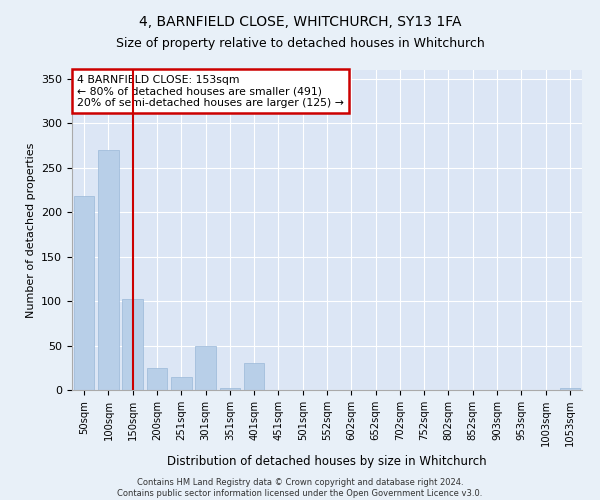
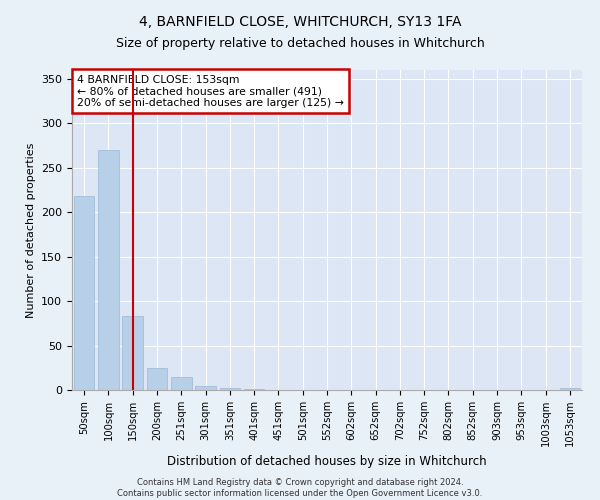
150sqm: 102 -> 83
301sqm: 50 -> 5
401sqm: 30 -> 1
